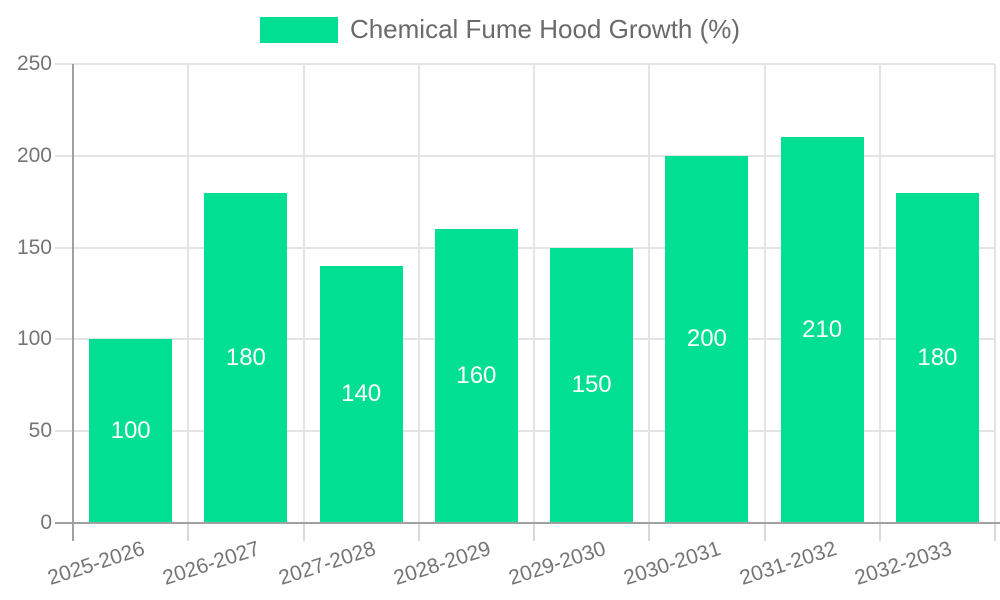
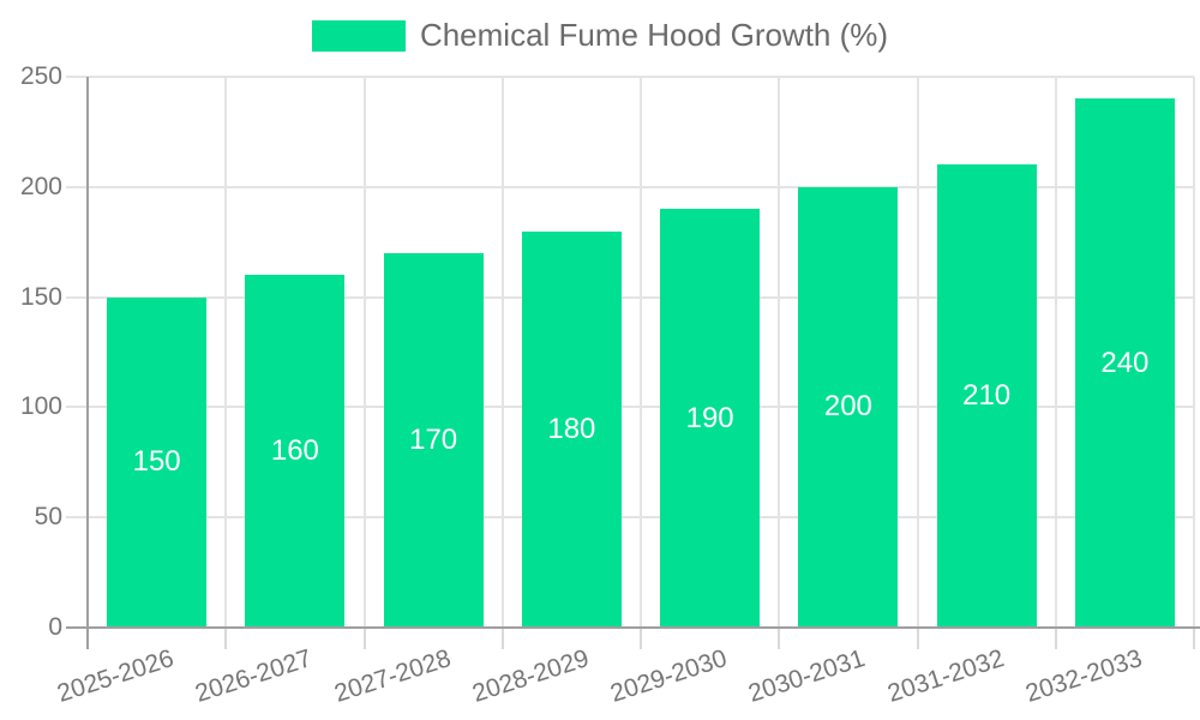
2025-2026: 100 -> 150
2026-2027: 180 -> 160
2027-2028: 140 -> 170
2028-2029: 160 -> 180
2029-2030: 150 -> 190
2032-2033: 180 -> 240
